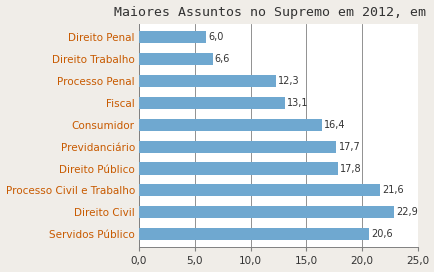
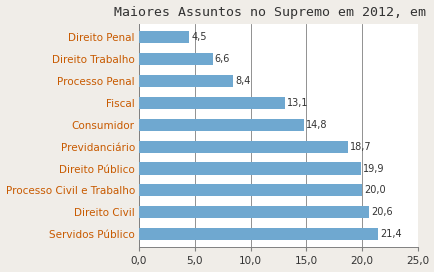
Direito Penal: 6,0 -> 4,5
Processo Penal: 12,3 -> 8,4
Consumidor: 16,4 -> 14,8
Previdanciário: 17,7 -> 18,7
Direito Público: 17,8 -> 19,9
Processo Civil e Trabalho: 21,6 -> 20,0
Direito Civil: 22,9 -> 20,6
Servidos Público: 20,6 -> 21,4
